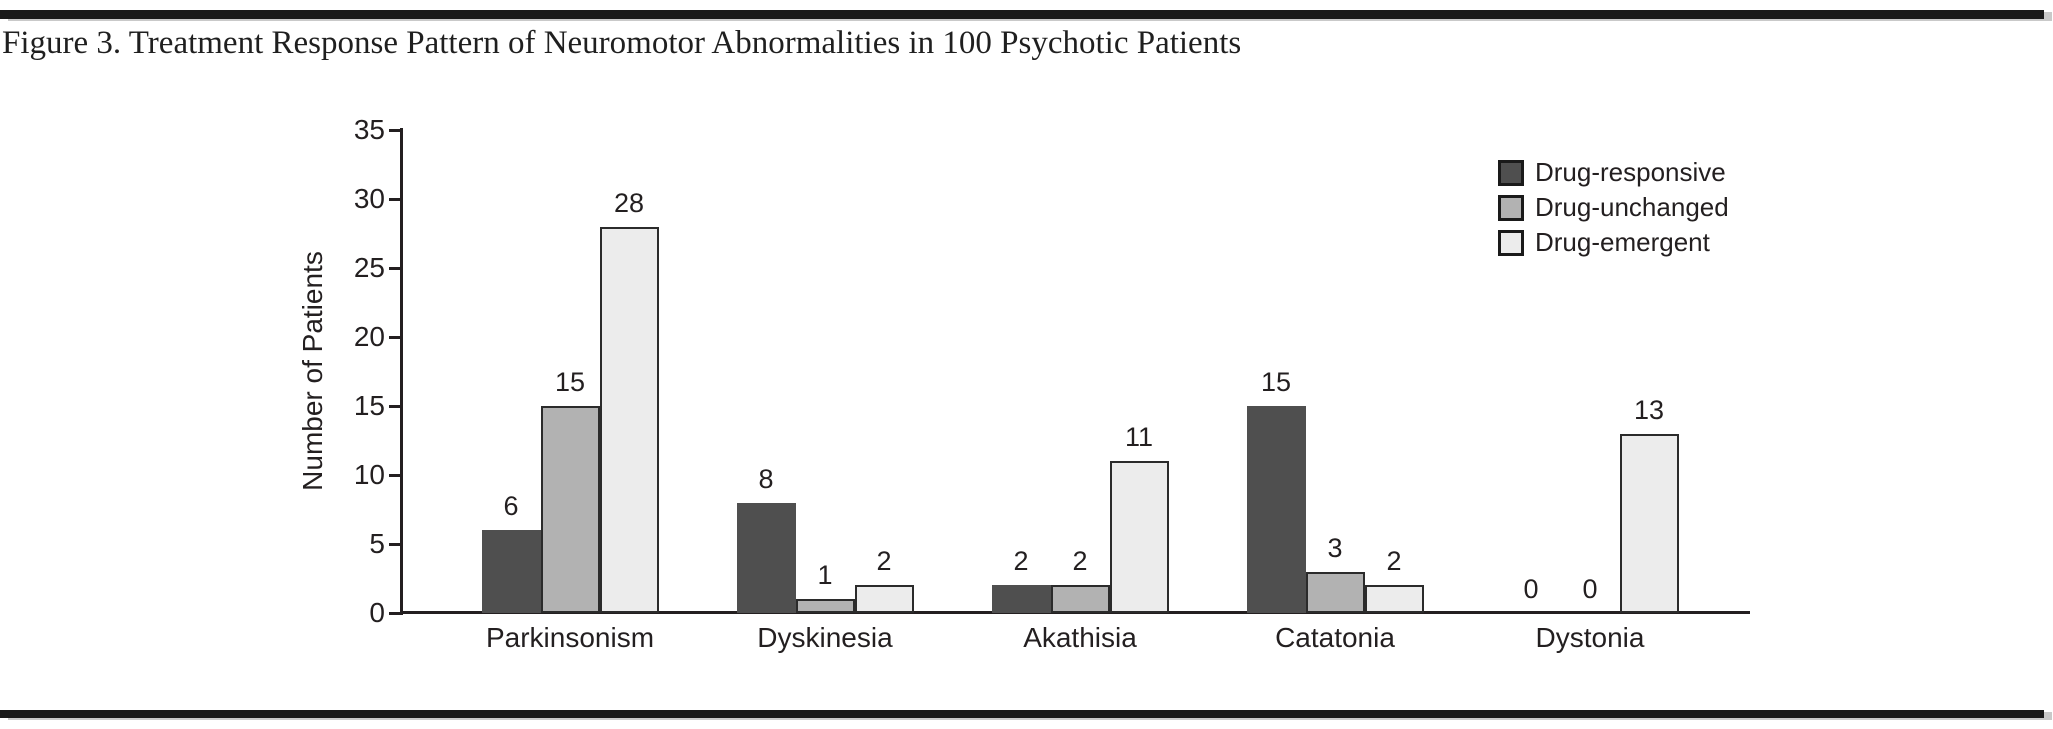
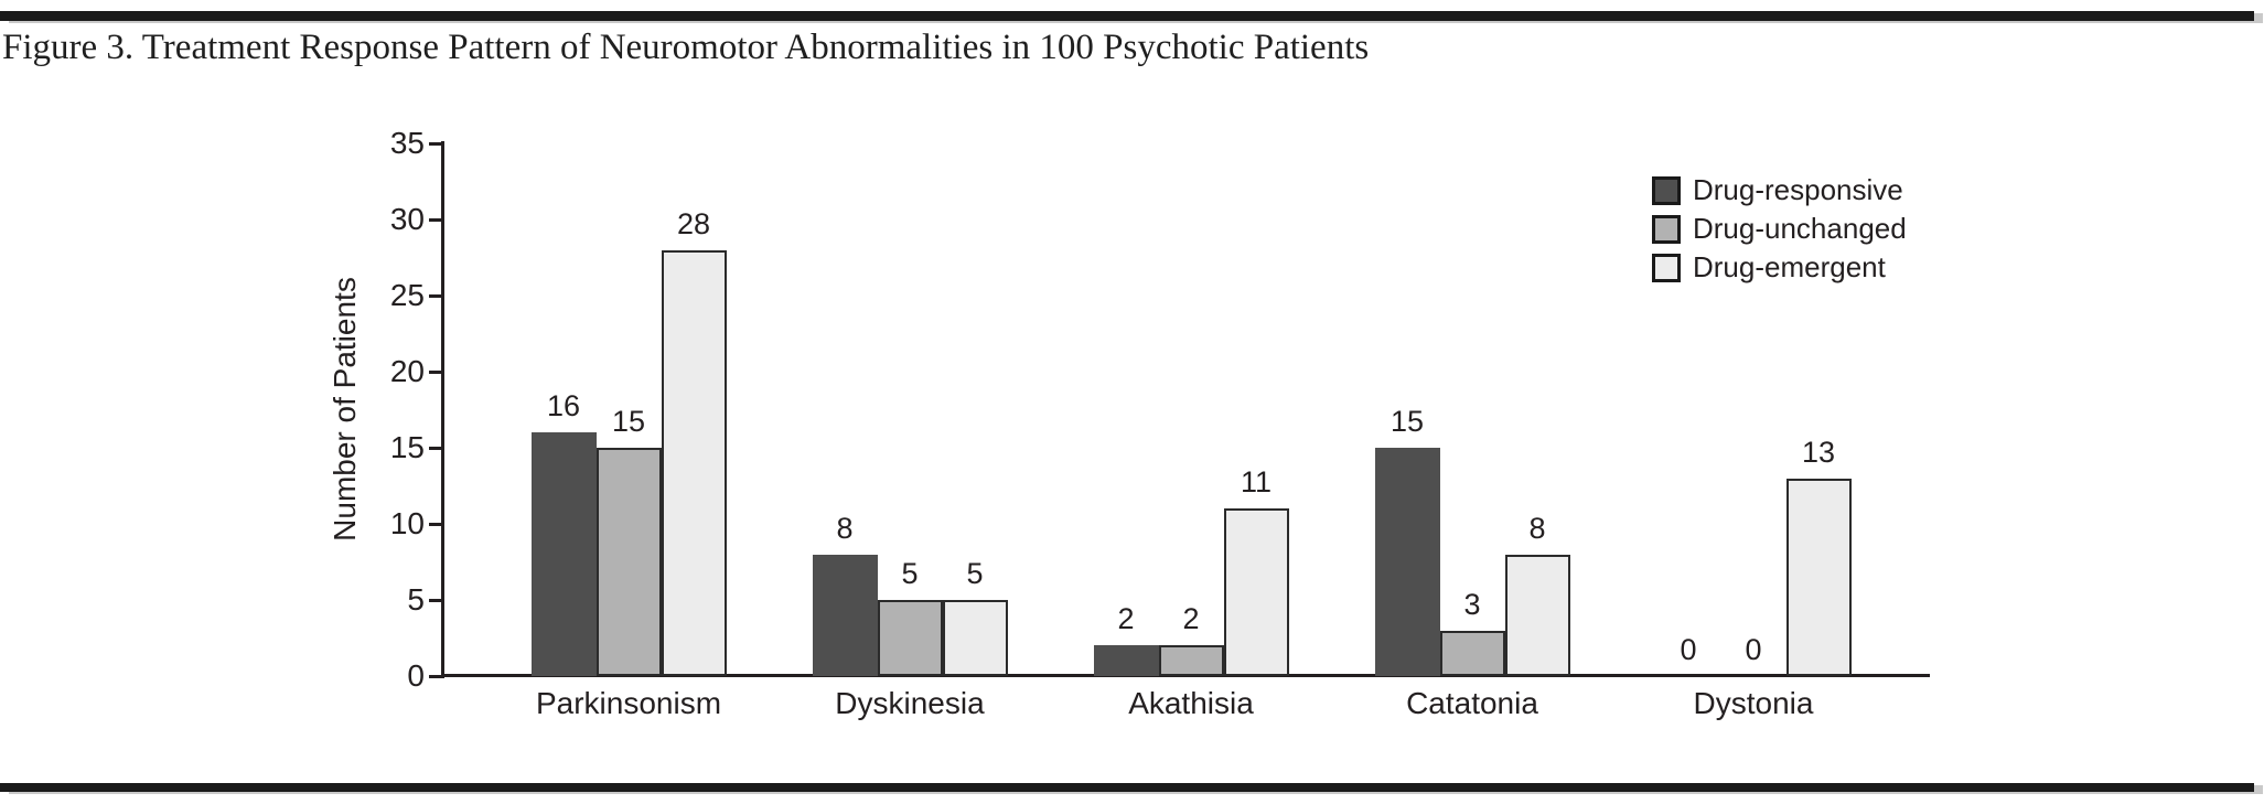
Drug-responsive/Parkinsonism: 6 -> 16
Drug-unchanged/Dyskinesia: 1 -> 5
Drug-emergent/Dyskinesia: 2 -> 5
Drug-emergent/Catatonia: 2 -> 8
